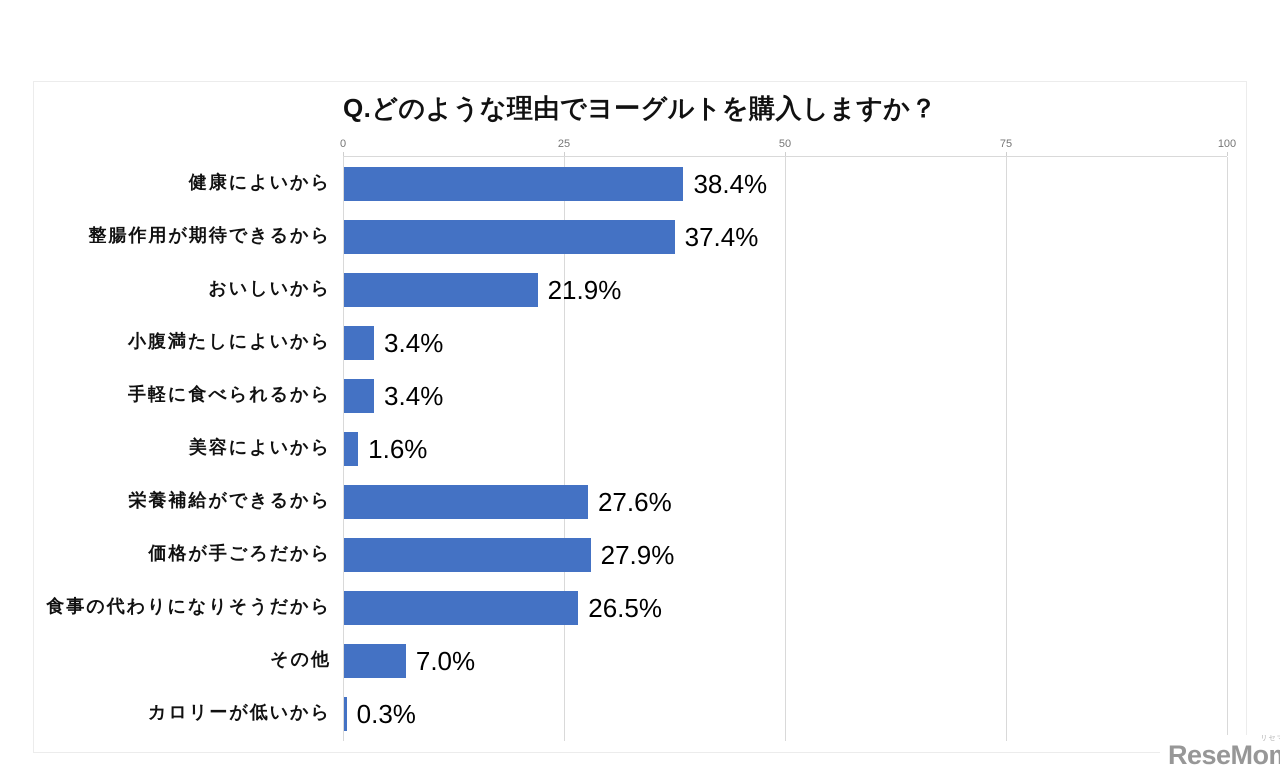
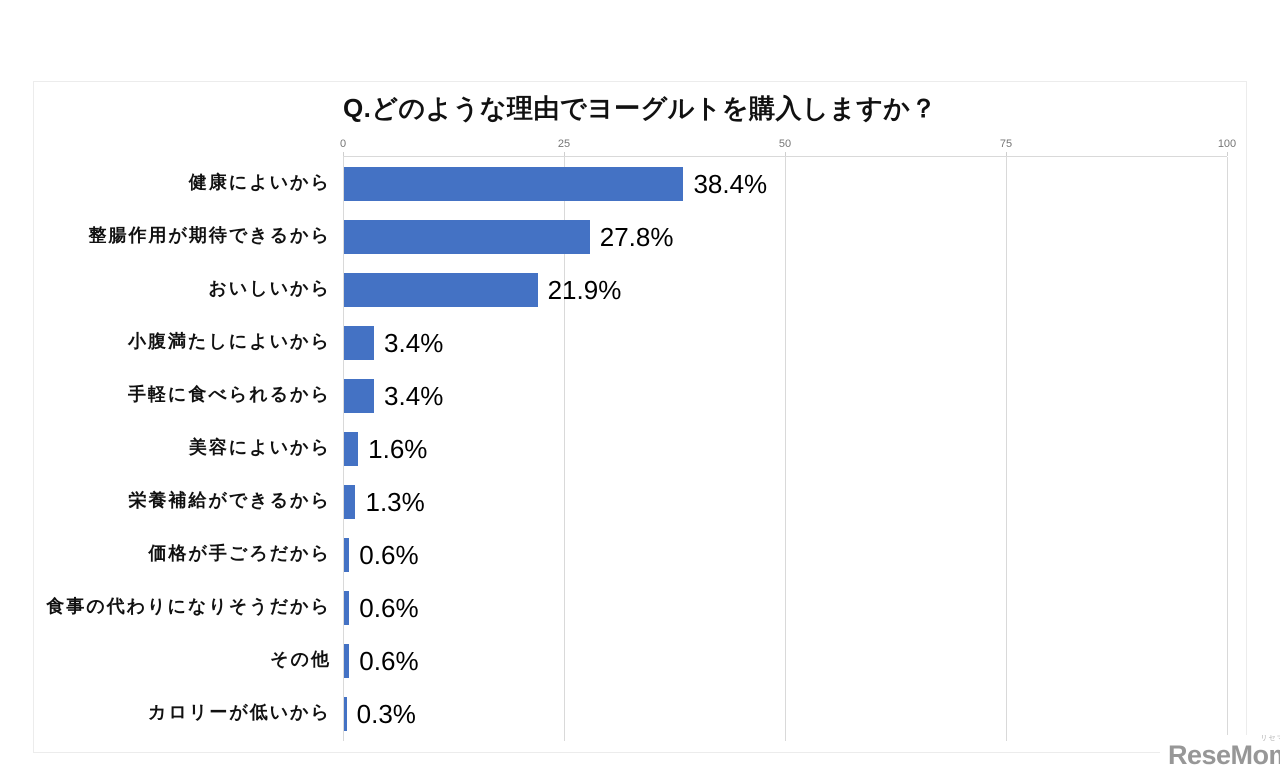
整腸作用が期待できるから: 37.4% -> 27.8%
栄養補給ができるから: 27.6% -> 1.3%
価格が手ごろだから: 27.9% -> 0.6%
食事の代わりになりそうだから: 26.5% -> 0.6%
その他: 7.0% -> 0.6%
